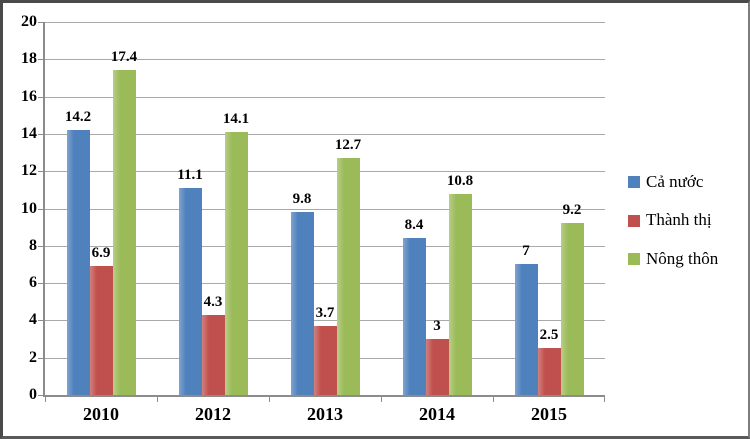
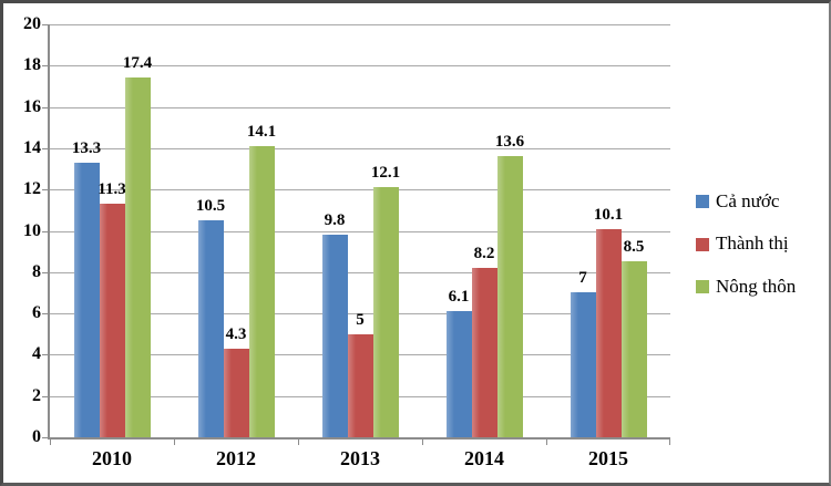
Cả nước/2010: 14.2 -> 13.3
Thành thị/2010: 6.9 -> 11.3
Cả nước/2012: 11.1 -> 10.5
Thành thị/2013: 3.7 -> 5
Nông thôn/2013: 12.7 -> 12.1
Cả nước/2014: 8.4 -> 6.1
Thành thị/2014: 3 -> 8.2
Nông thôn/2014: 10.8 -> 13.6
Thành thị/2015: 2.5 -> 10.1
Nông thôn/2015: 9.2 -> 8.5
